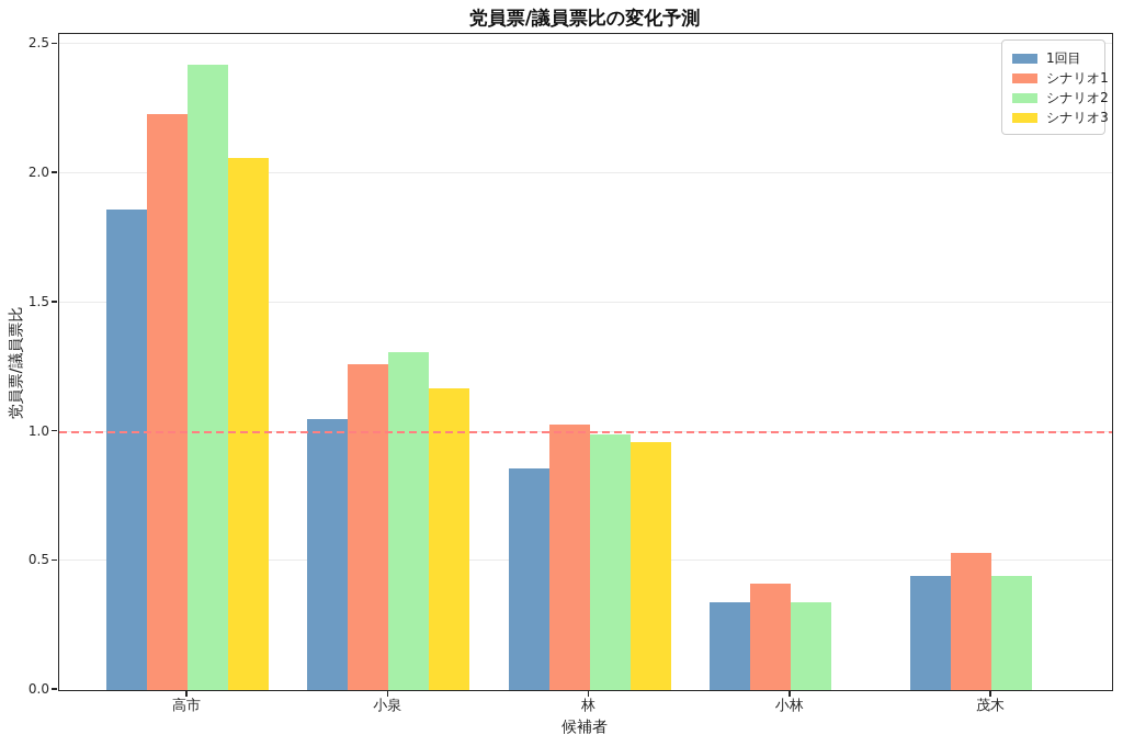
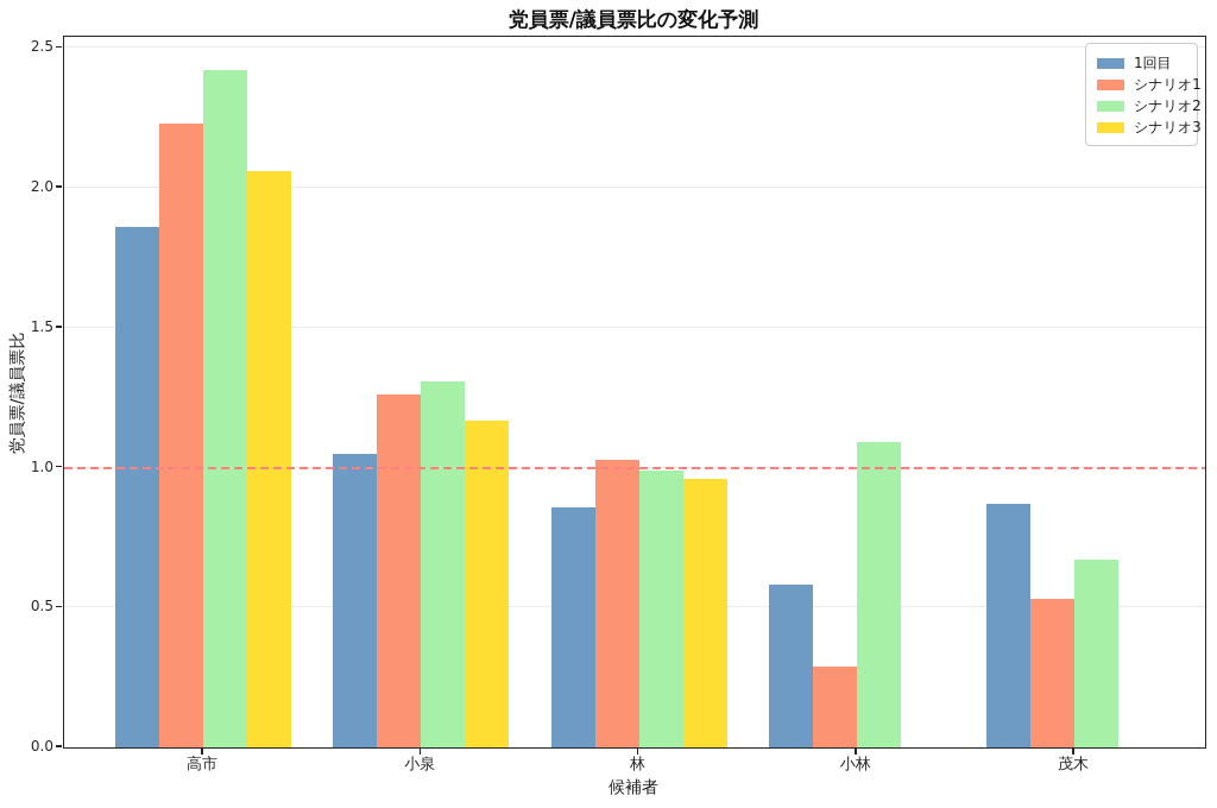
1回目/小林: 0.34 -> 0.58
シナリオ1/小林: 0.41 -> 0.29
シナリオ2/小林: 0.34 -> 1.09
1回目/茂木: 0.44 -> 0.87
シナリオ2/茂木: 0.44 -> 0.67
